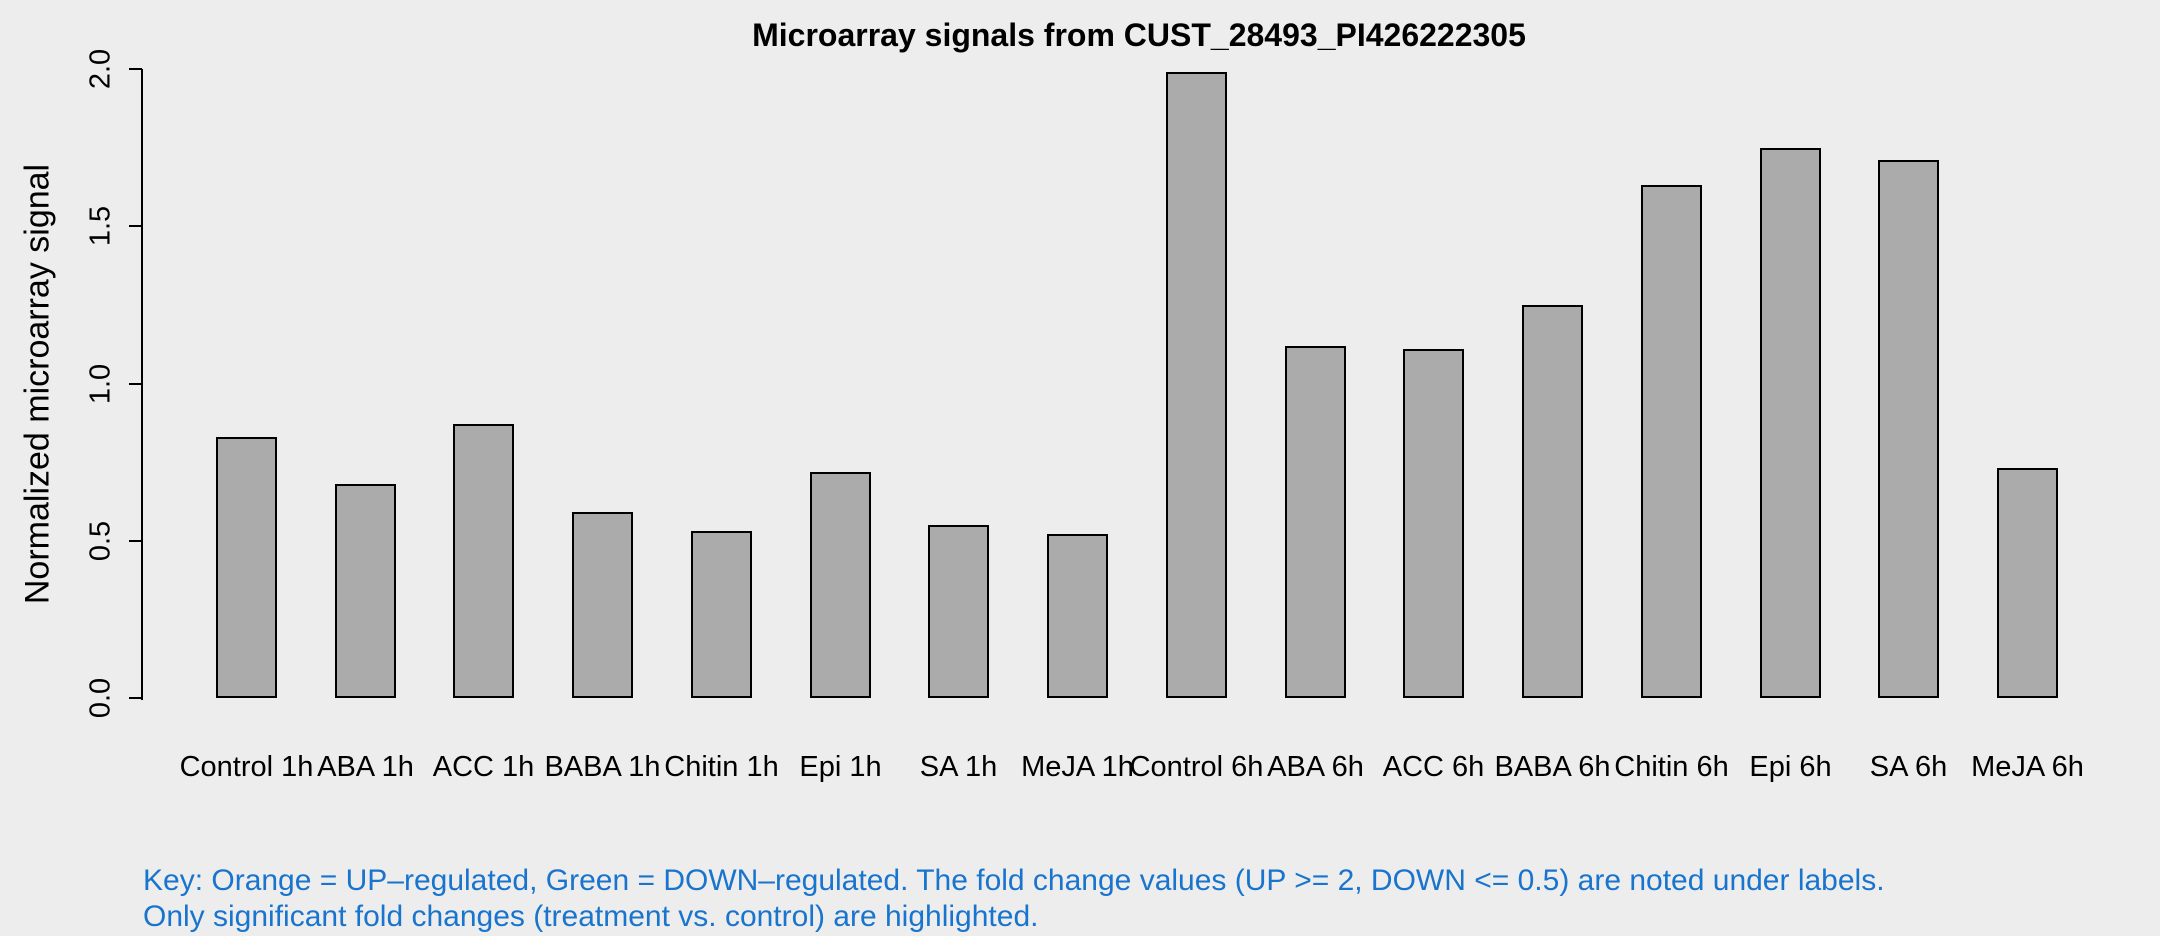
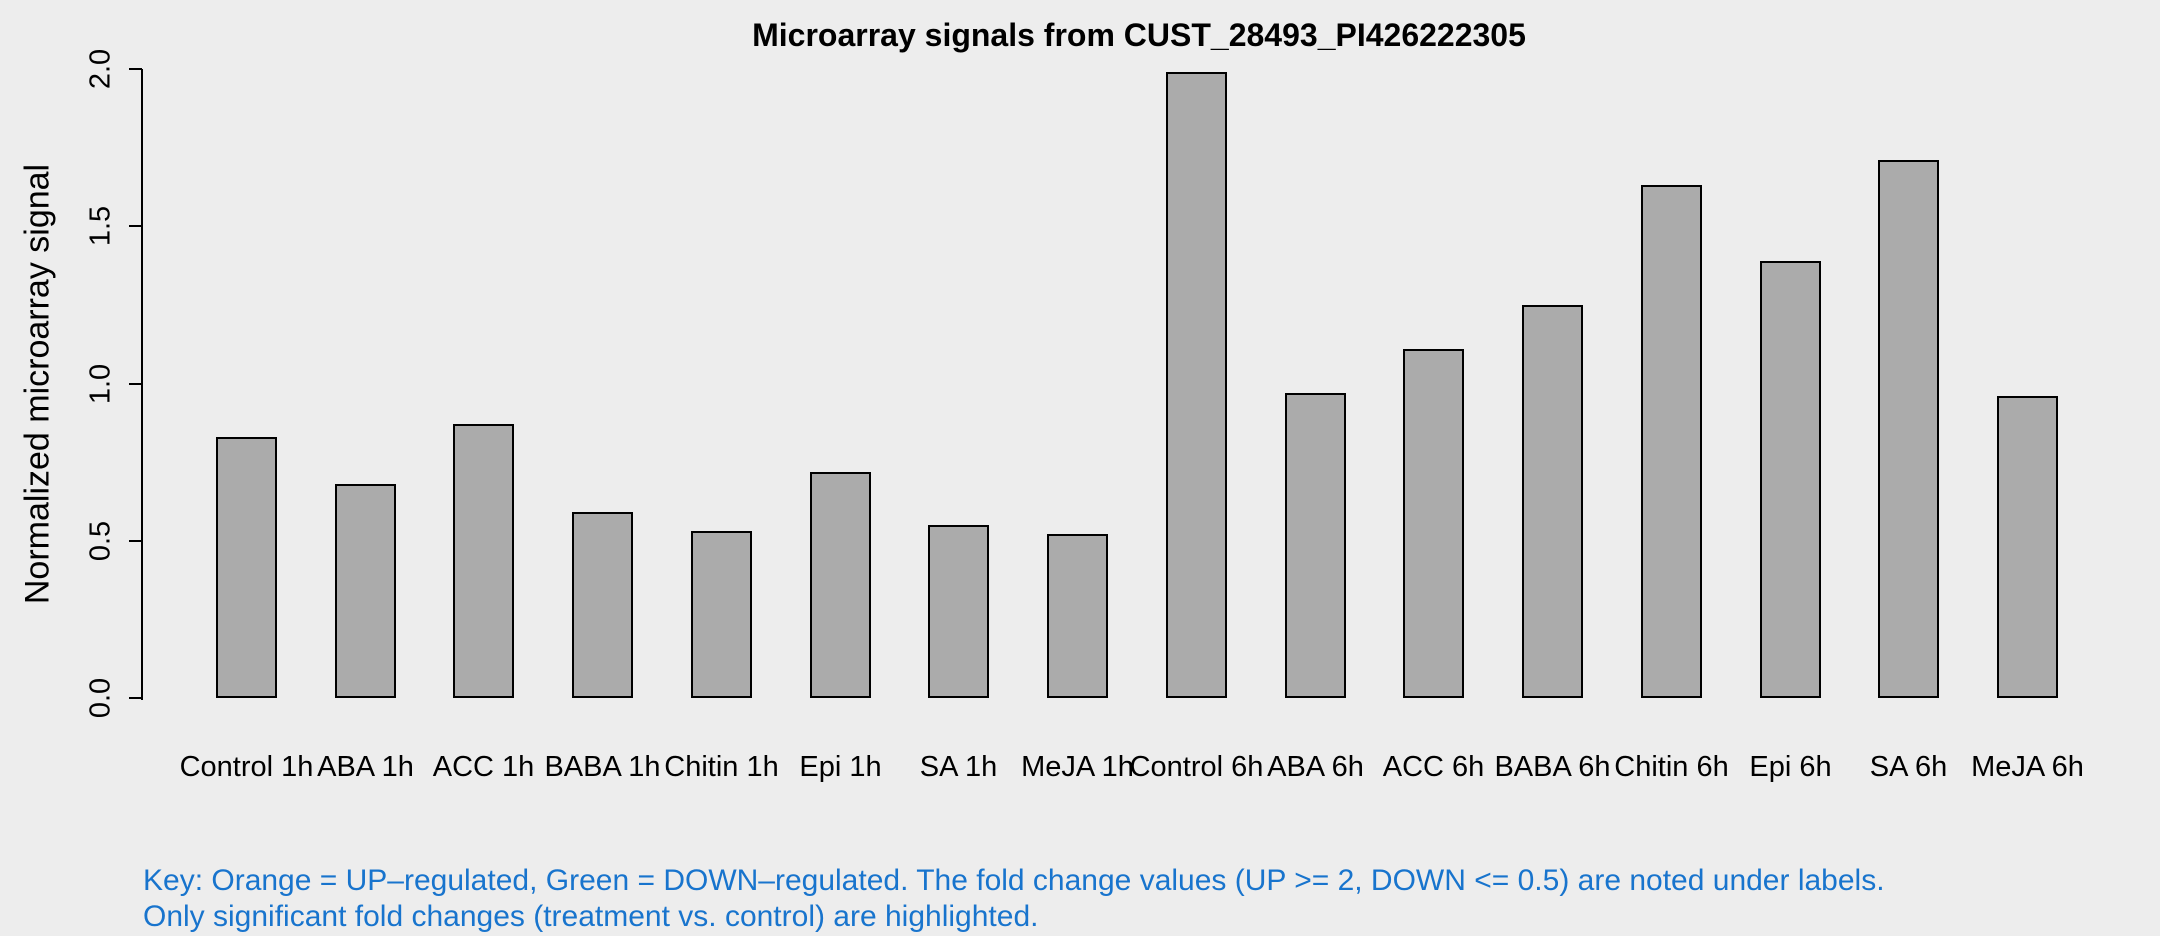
ABA 6h: 1.12 -> 0.97
Epi 6h: 1.75 -> 1.39
MeJA 6h: 0.73 -> 0.96
